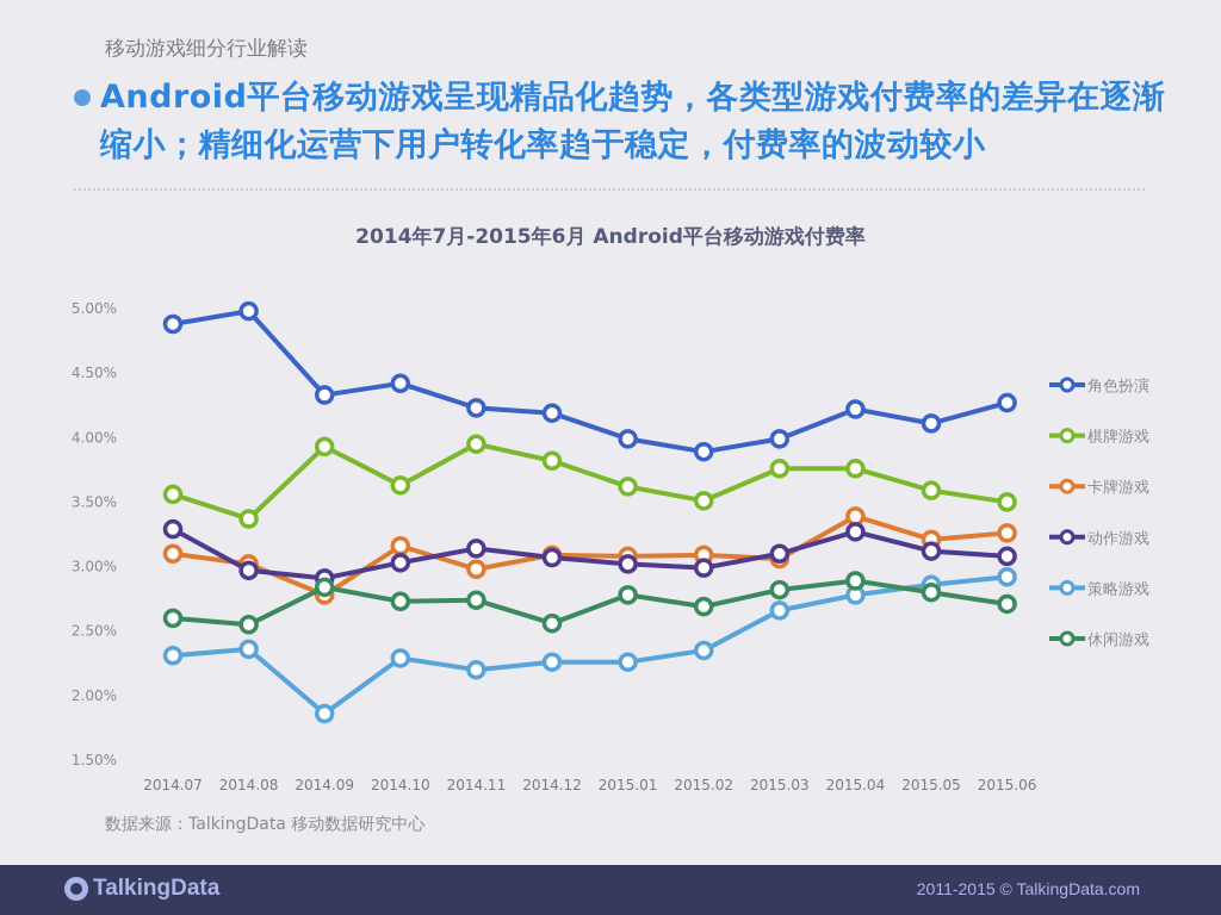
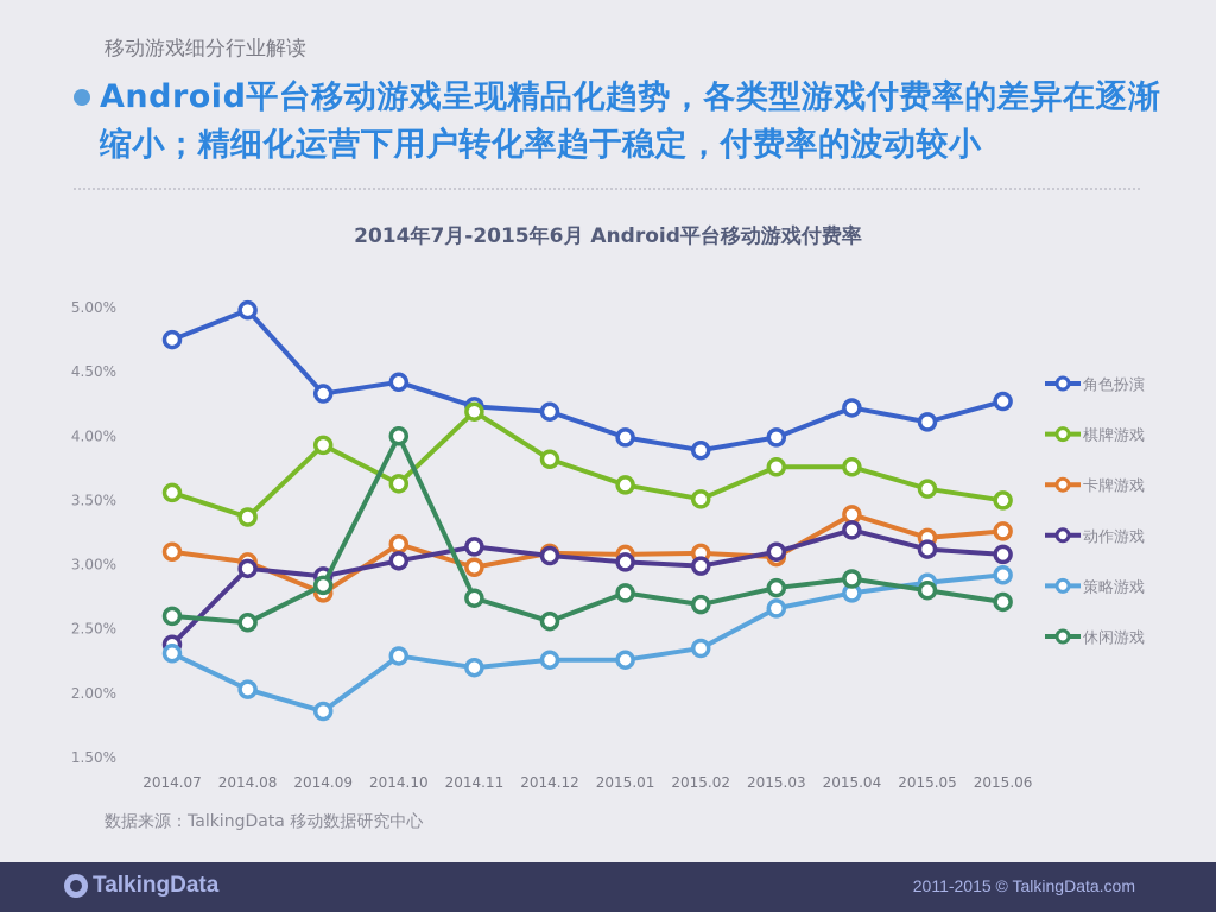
角色扮演/2014.07: 4.88% -> 4.75%
动作游戏/2014.07: 3.29% -> 2.38%
策略游戏/2014.08: 2.36% -> 2.03%
休闲游戏/2014.10: 2.73% -> 4.00%
棋牌游戏/2014.11: 3.95% -> 4.19%
